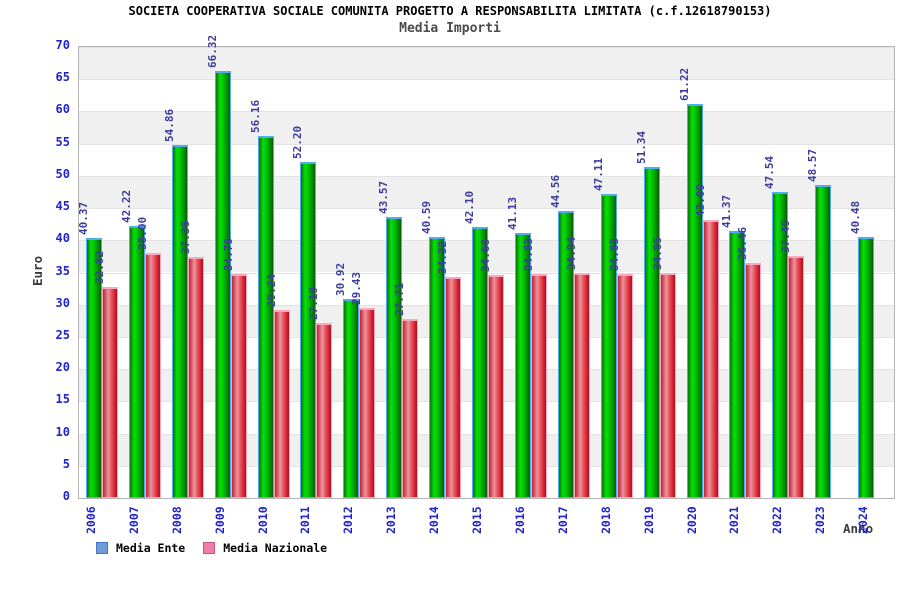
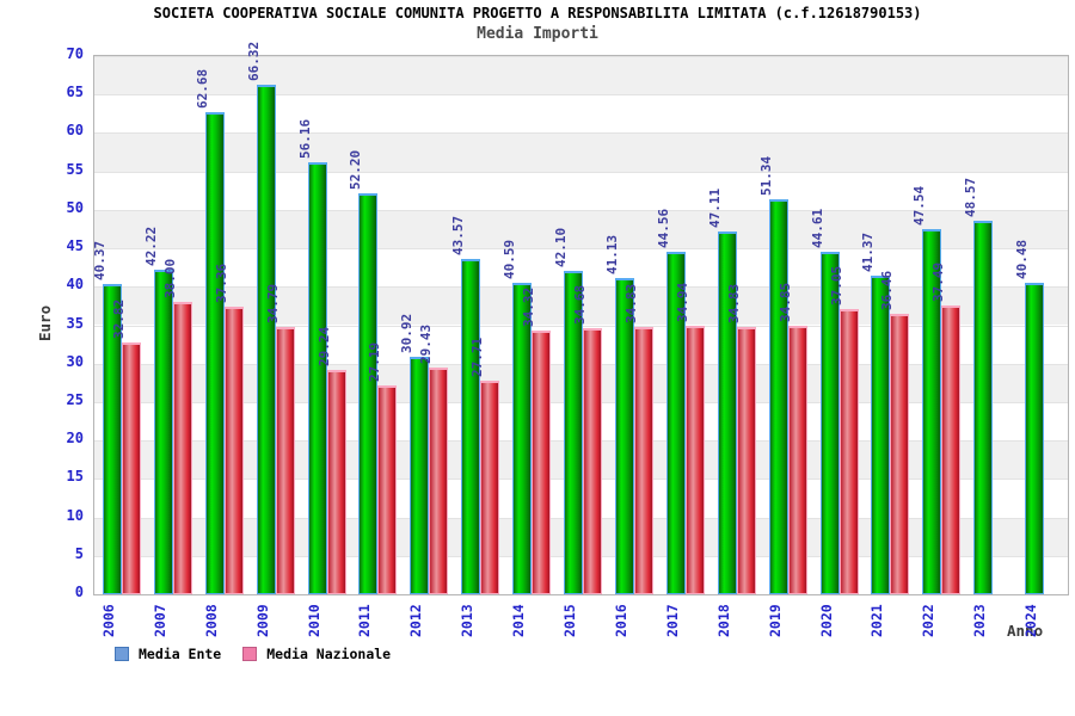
Media Ente/2008: 54.86 -> 62.68
Media Ente/2020: 61.22 -> 44.61
Media Nazionale/2020: 43.09 -> 37.05
